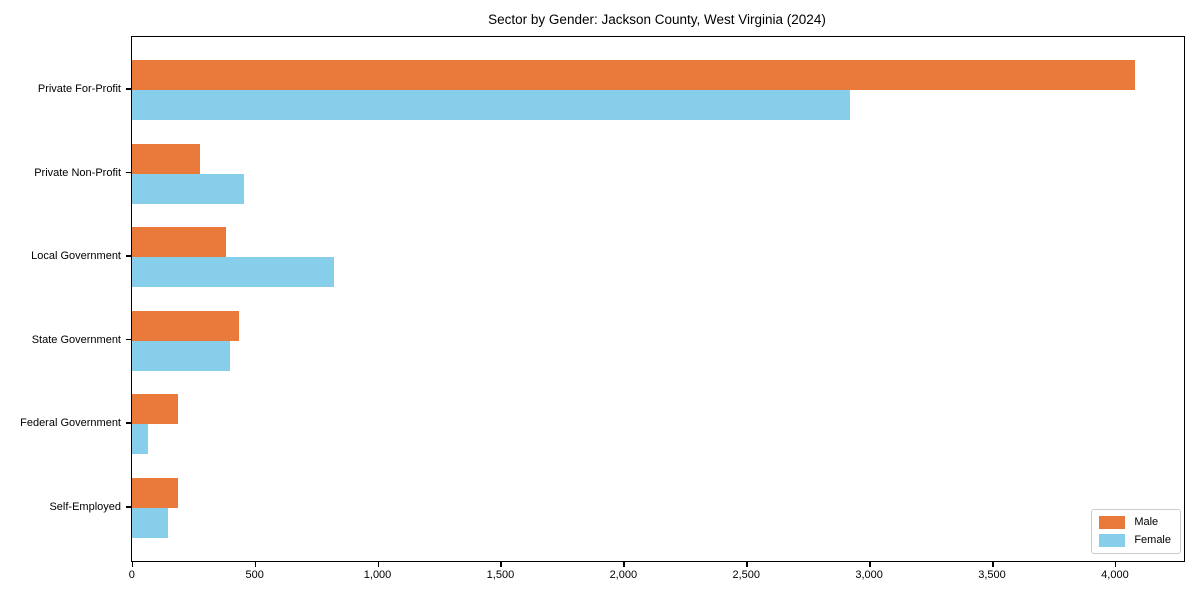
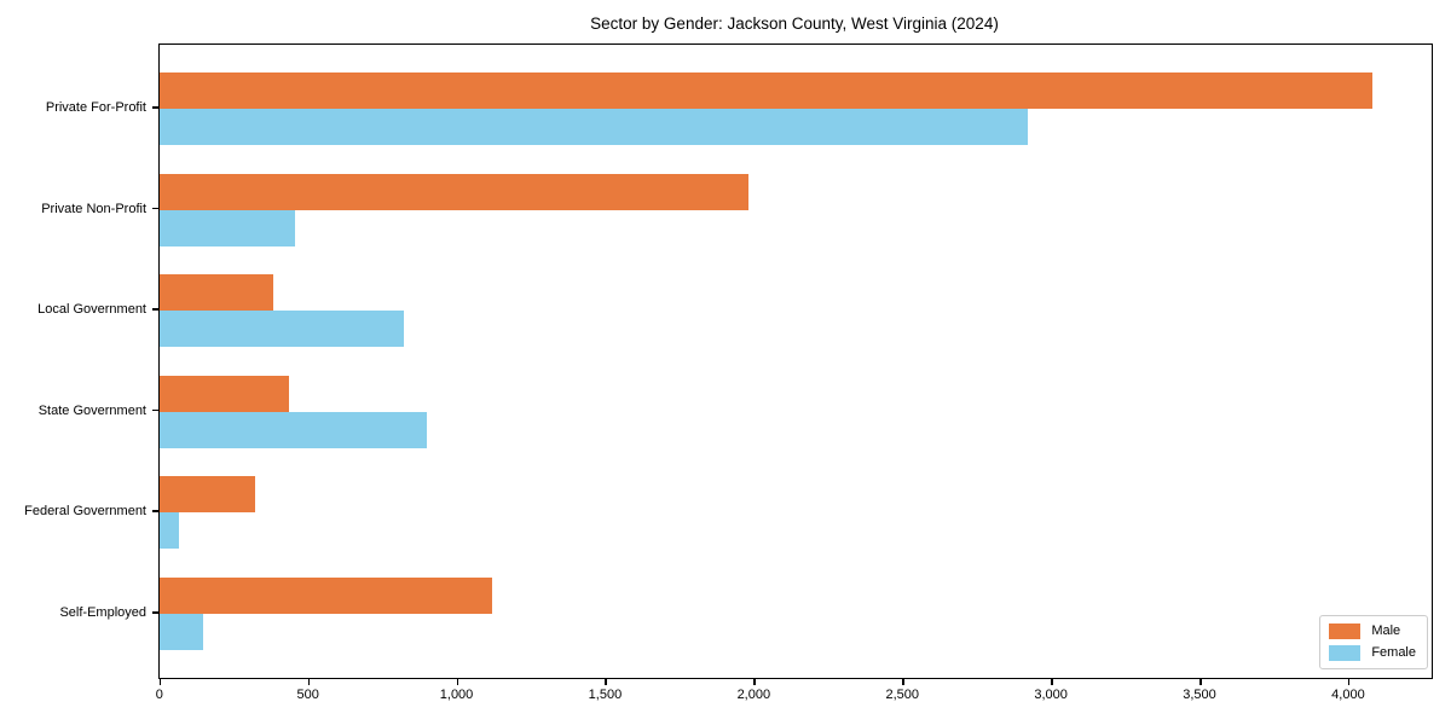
Male/Private Non-Profit: 280 -> 1980
Female/State Government: 400 -> 900
Male/Federal Government: 190 -> 320
Male/Self-Employed: 190 -> 1120
